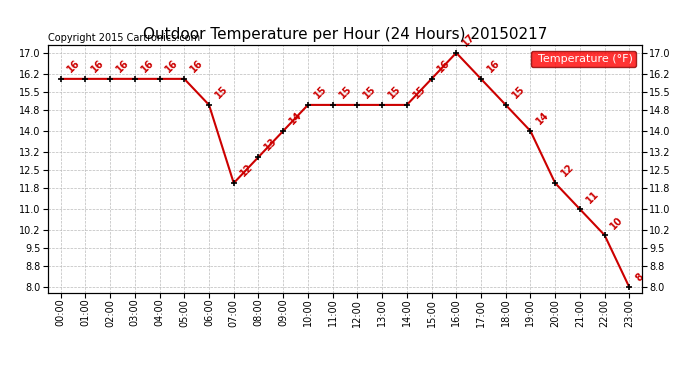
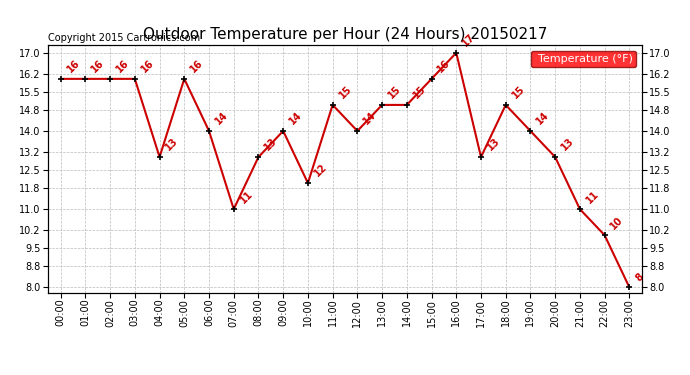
04:00: 16 -> 13
06:00: 15 -> 14
07:00: 12 -> 11
10:00: 15 -> 12
12:00: 15 -> 14
17:00: 16 -> 13
20:00: 12 -> 13
